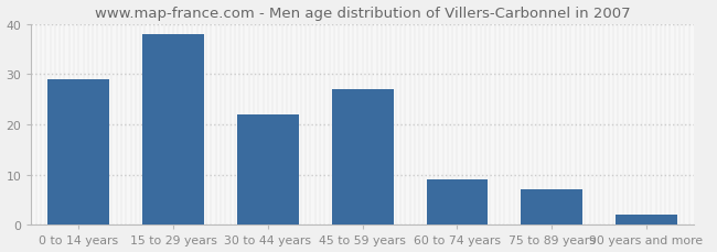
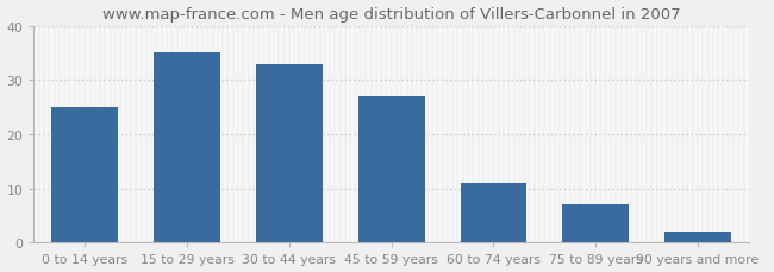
0 to 14 years: 29 -> 25
15 to 29 years: 38 -> 35
30 to 44 years: 22 -> 33
60 to 74 years: 9 -> 11
